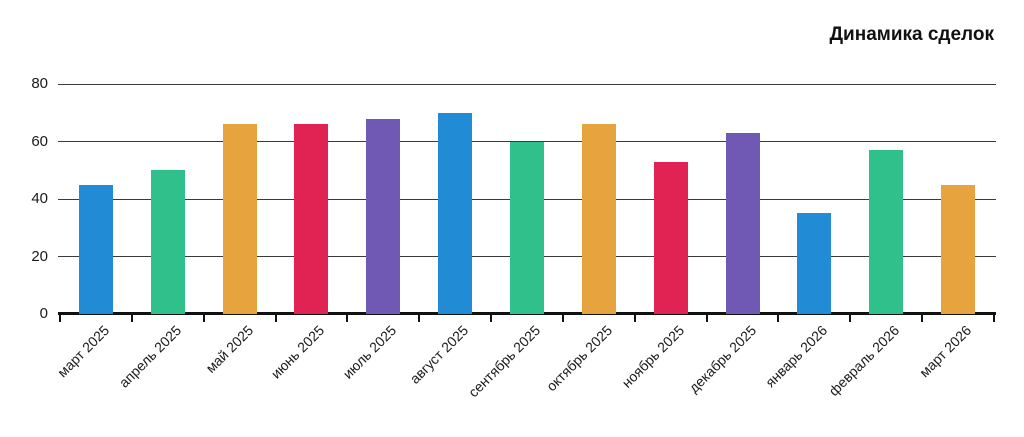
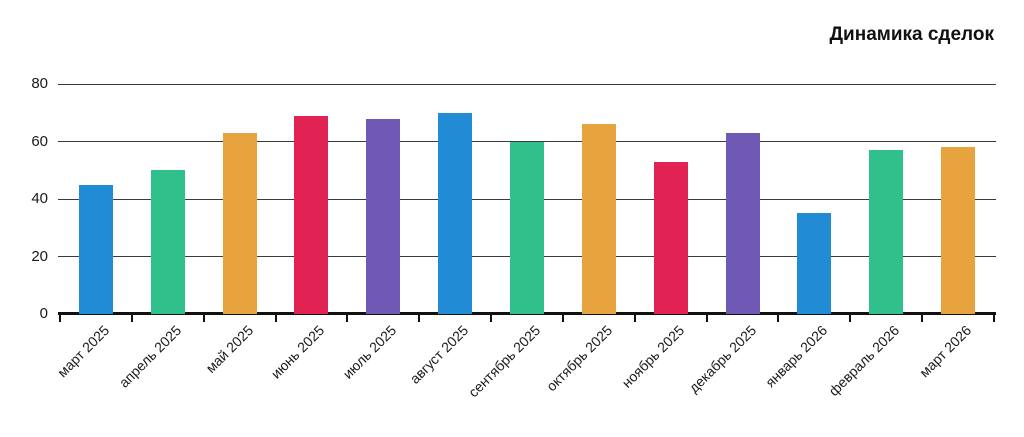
май 2025: 66 -> 63
июнь 2025: 66 -> 69
март 2026: 45 -> 58
